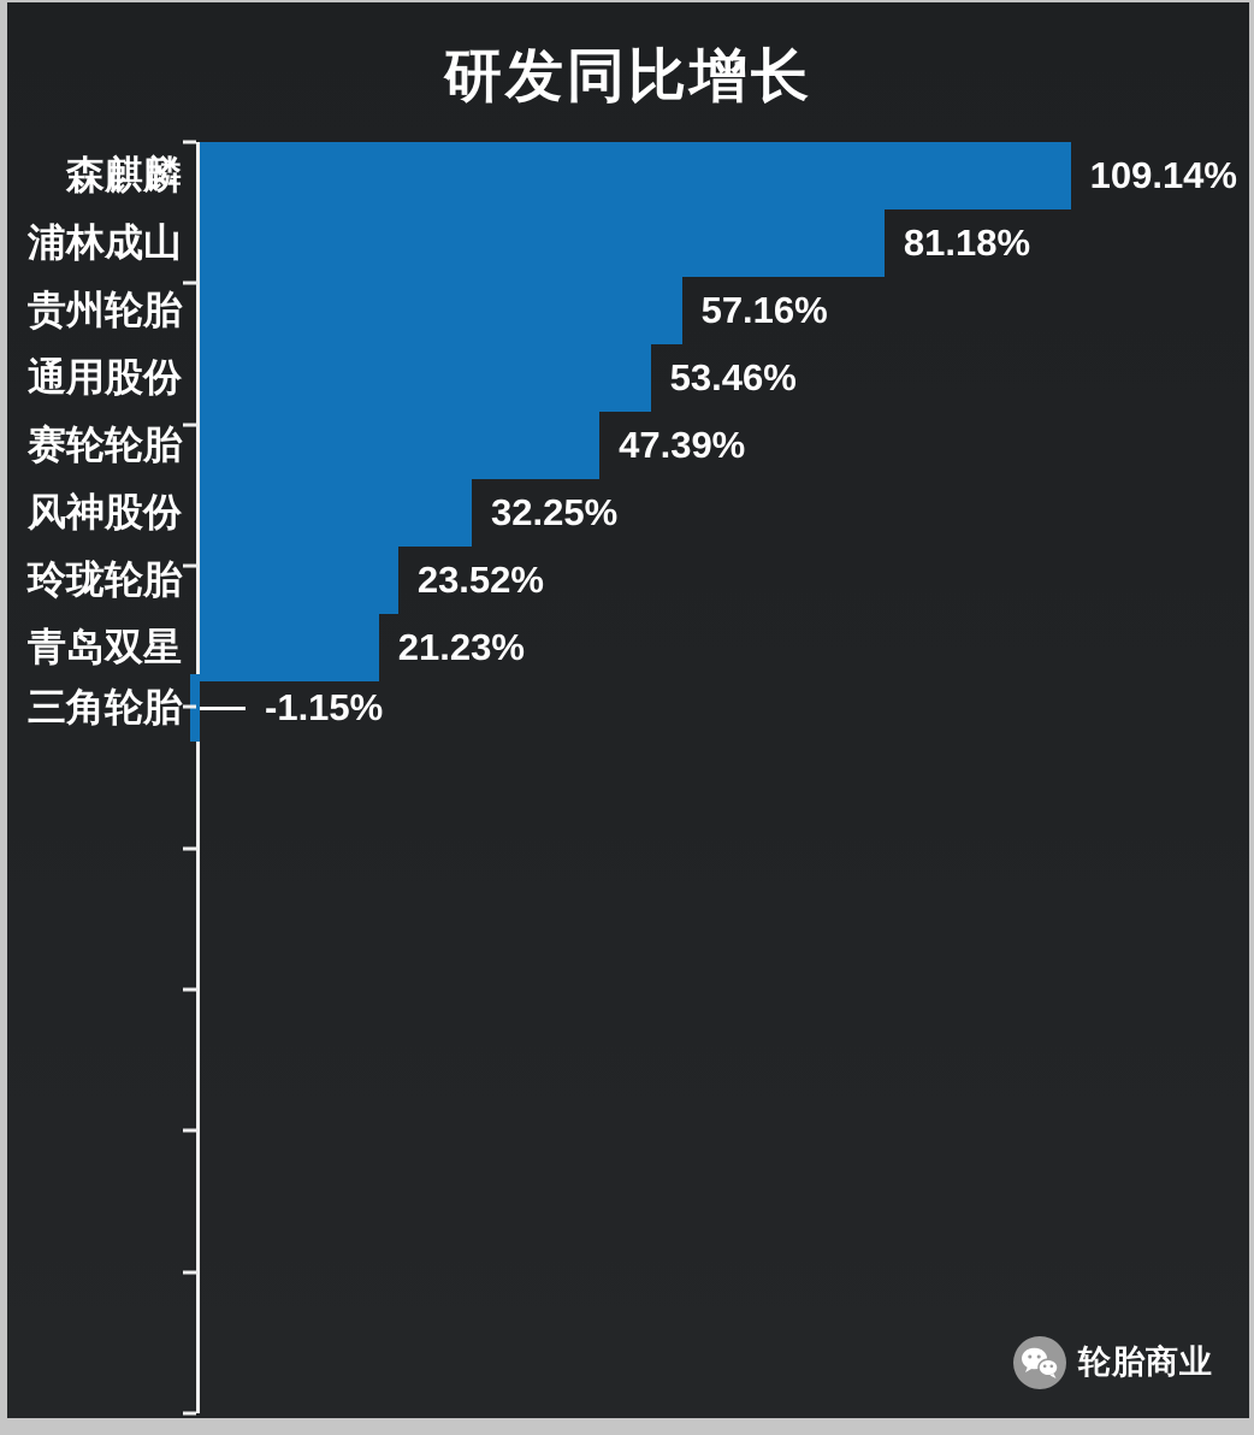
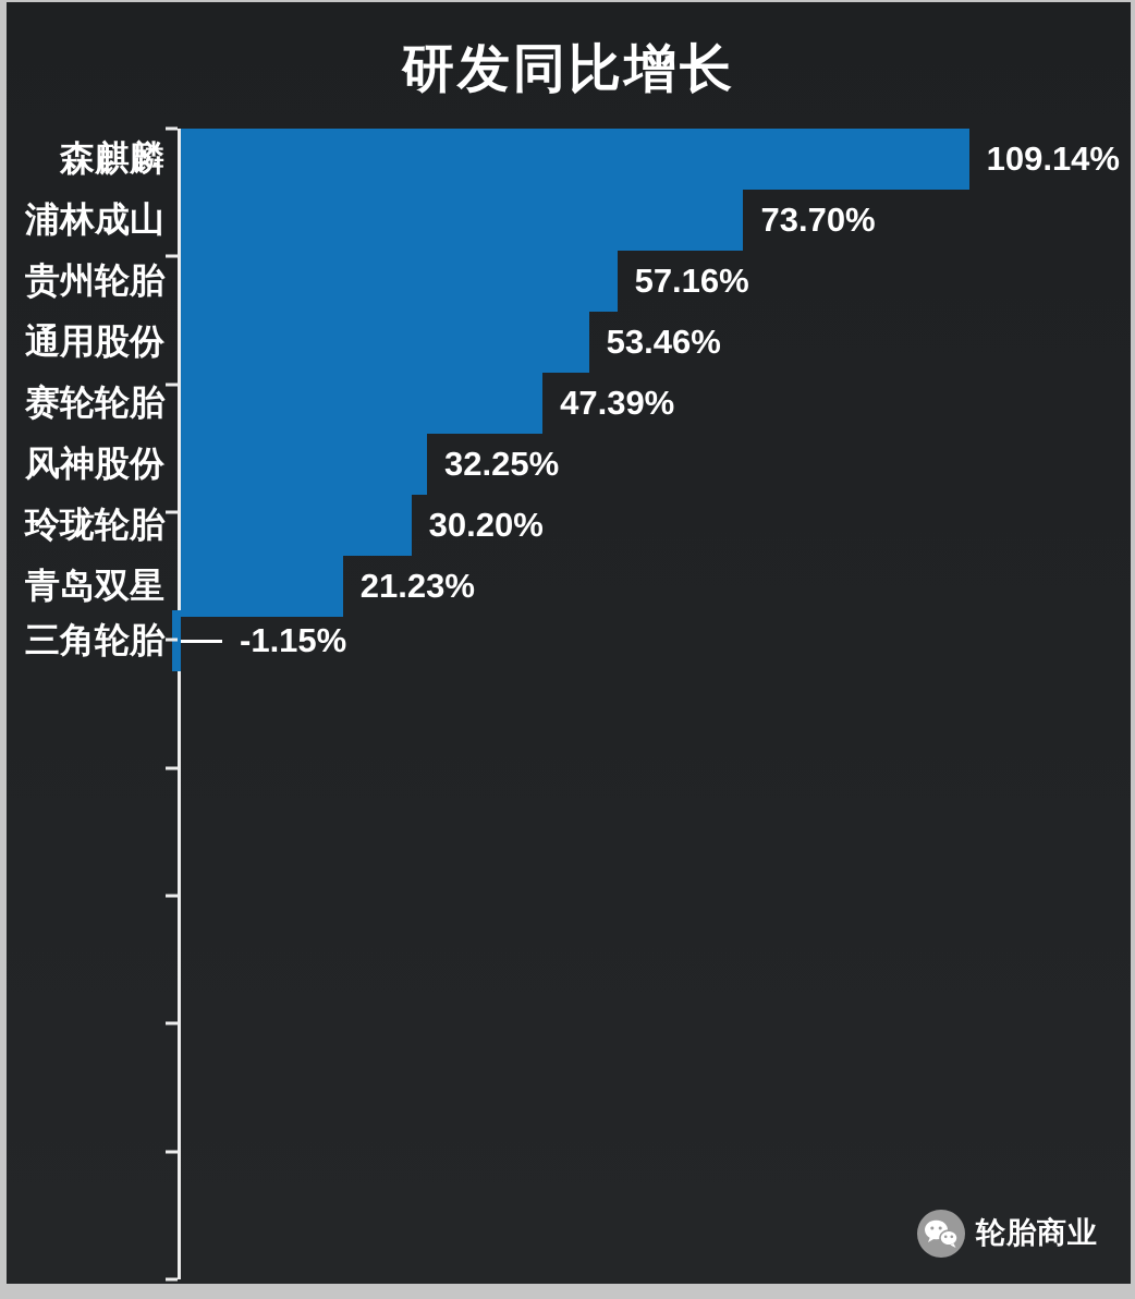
浦林成山: 81.18% -> 73.70%
玲珑轮胎: 23.52% -> 30.20%
